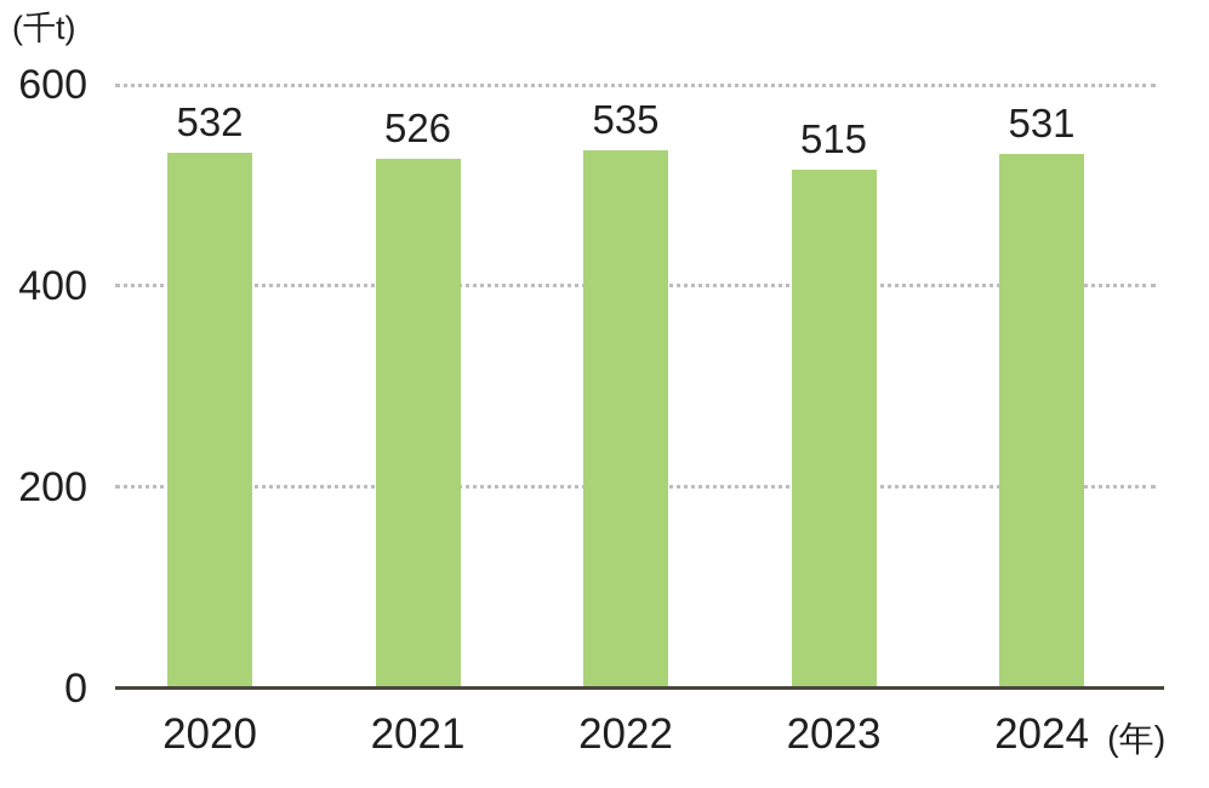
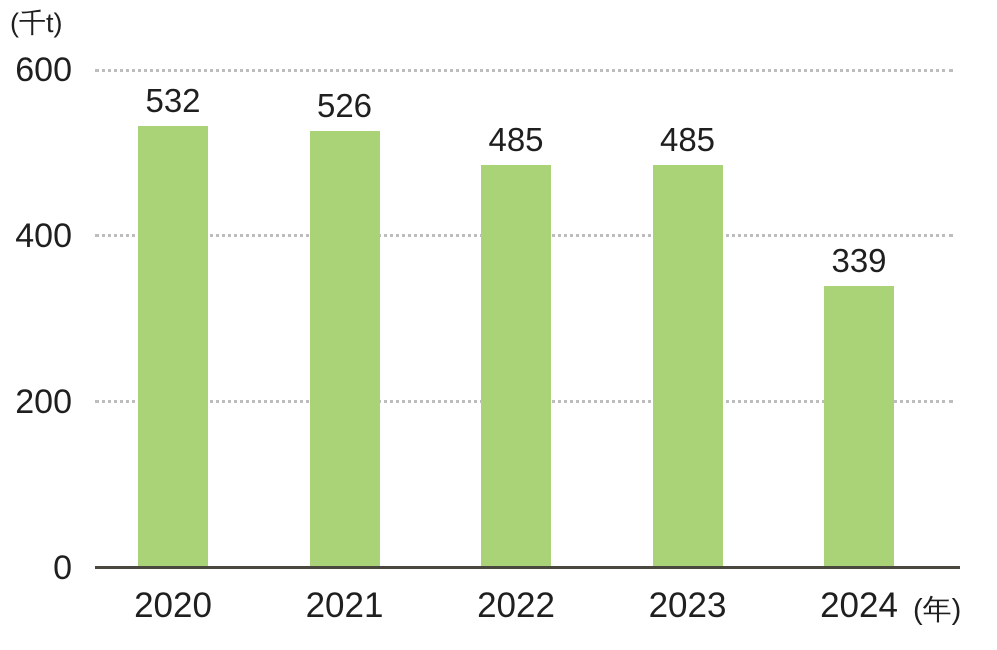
2022: 535 -> 485
2023: 515 -> 485
2024: 531 -> 339
